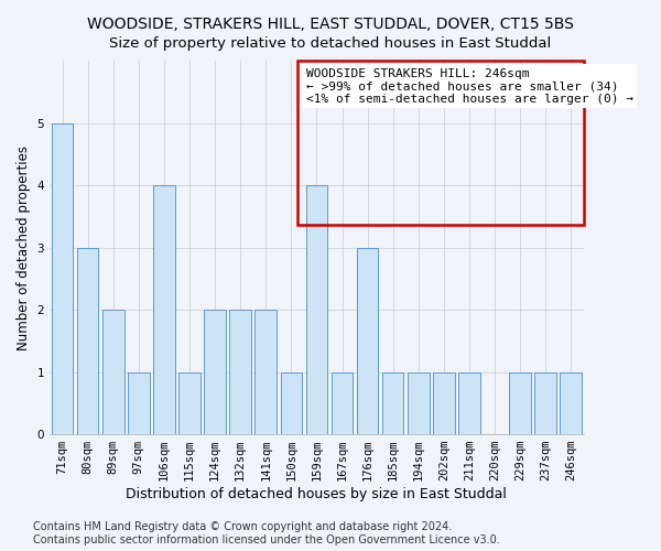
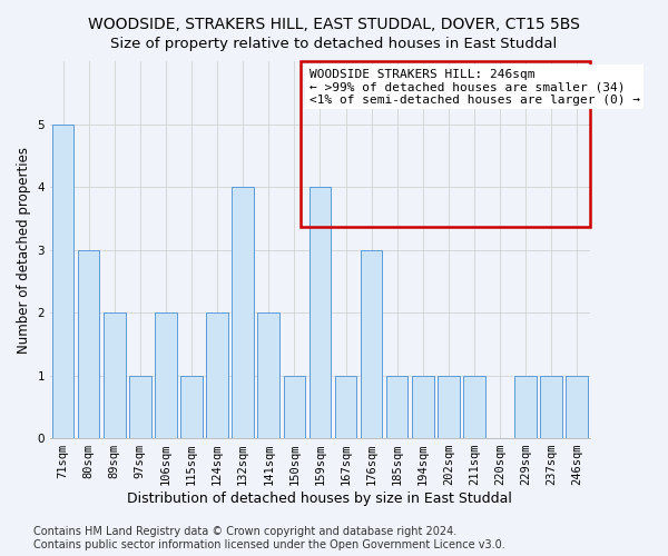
106sqm: 4 -> 2
132sqm: 2 -> 4
